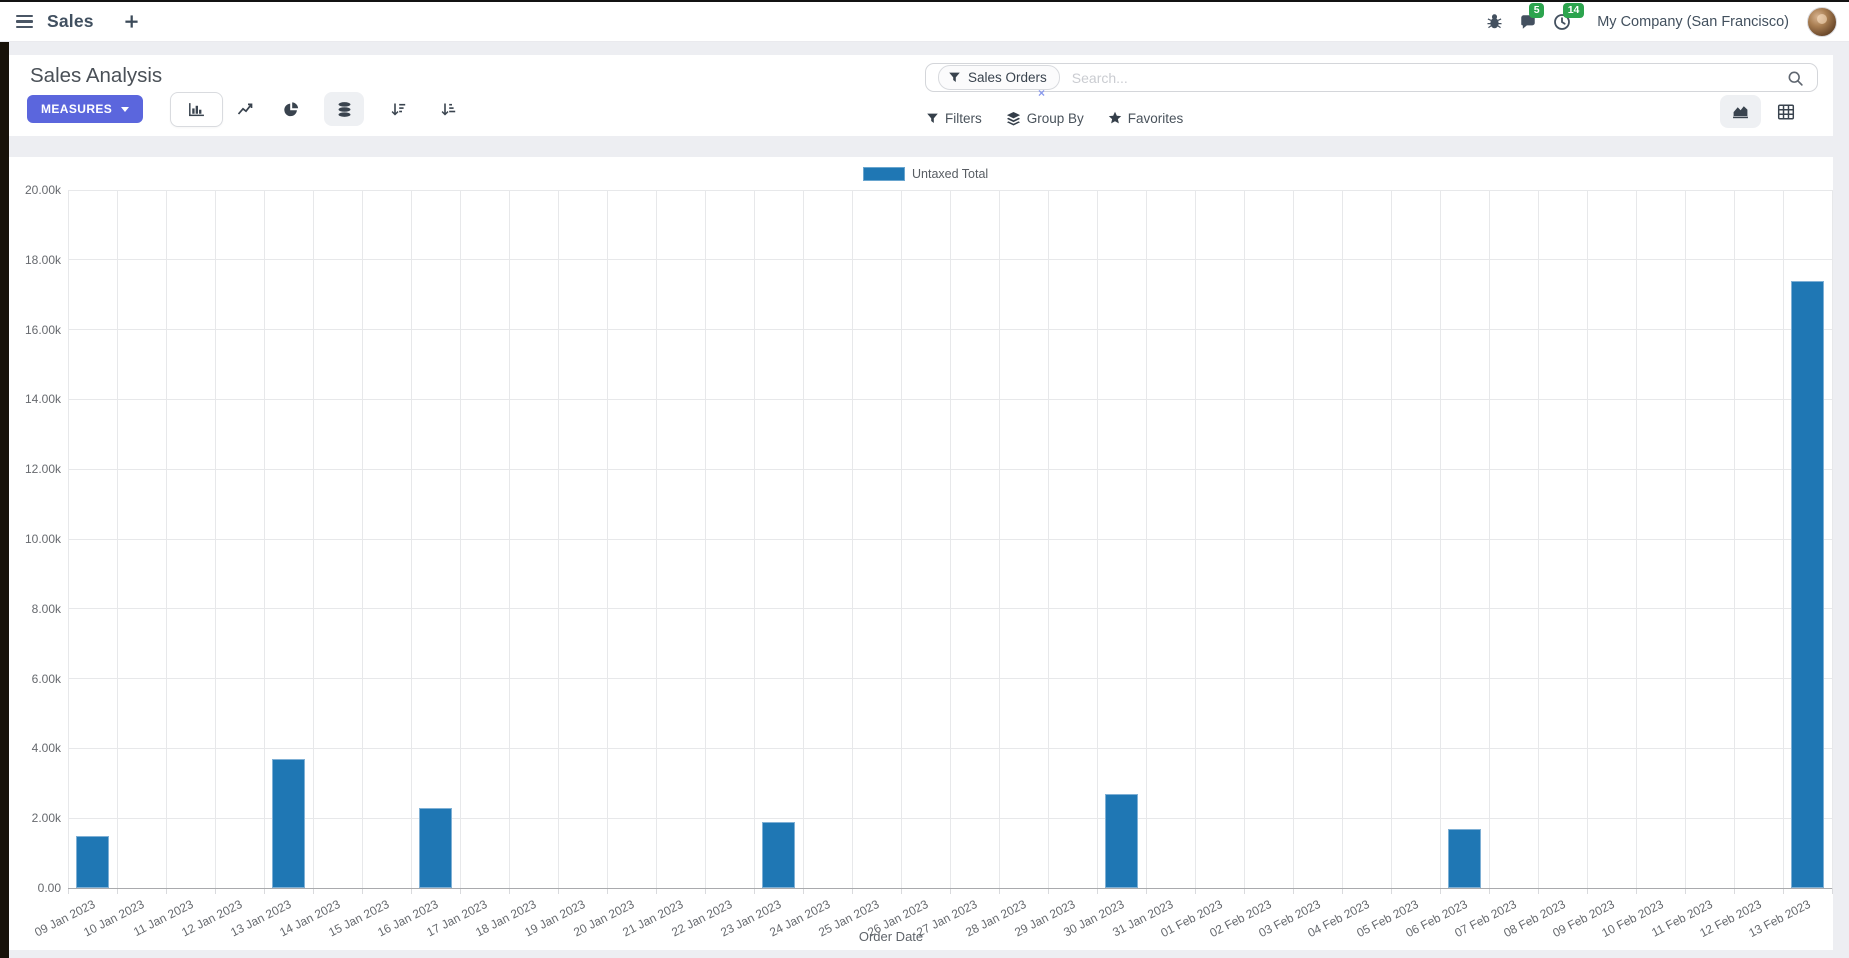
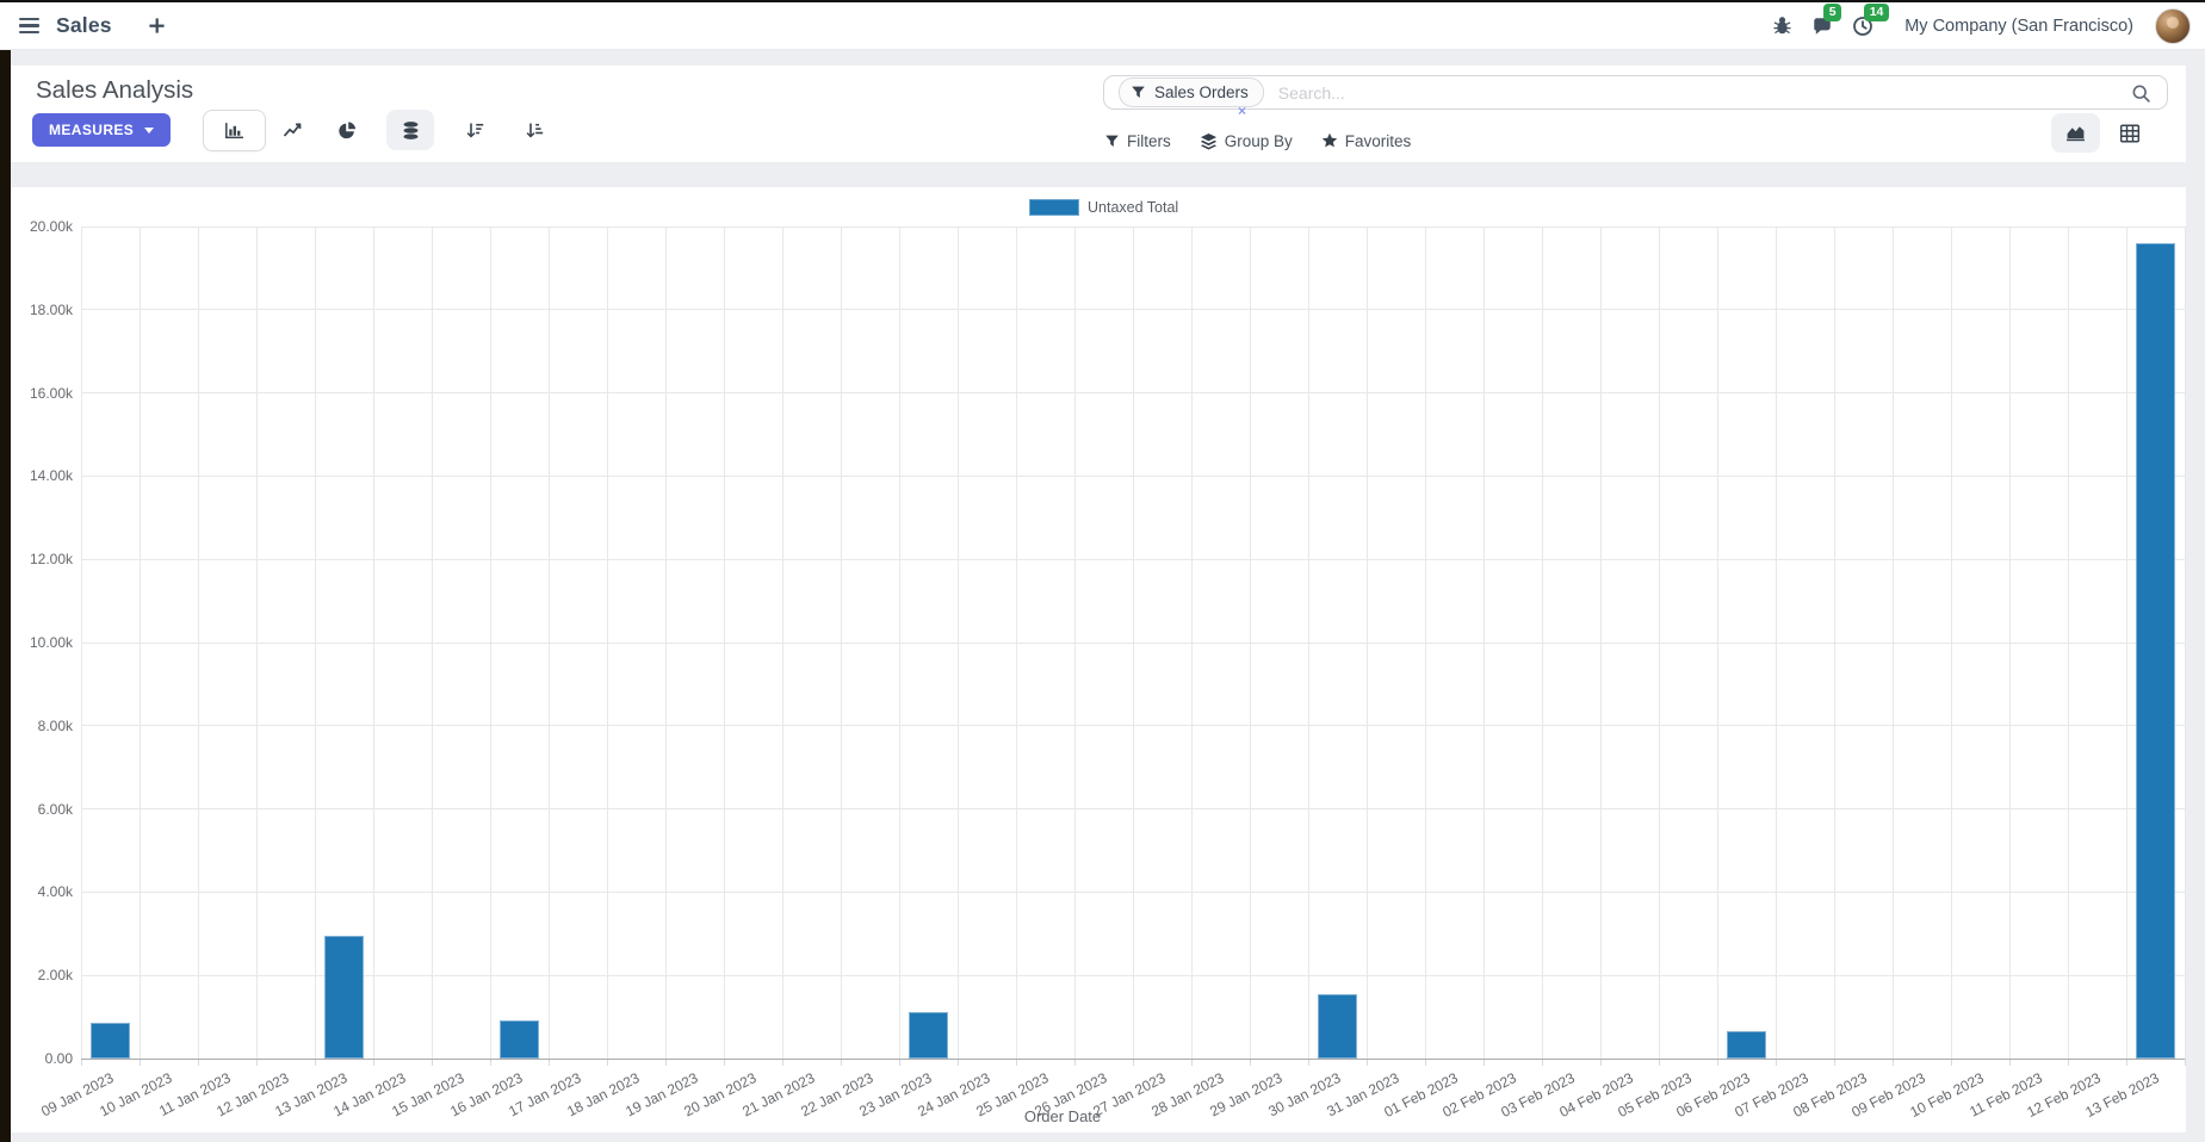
09 Jan 2023: 1.5k -> 0.9k
13 Jan 2023: 3.7k -> 3.0k
16 Jan 2023: 2.3k -> 0.9k
23 Jan 2023: 1.9k -> 1.1k
30 Jan 2023: 2.7k -> 1.6k
06 Feb 2023: 1.7k -> 0.7k
13 Feb 2023: 17.4k -> 19.6k
